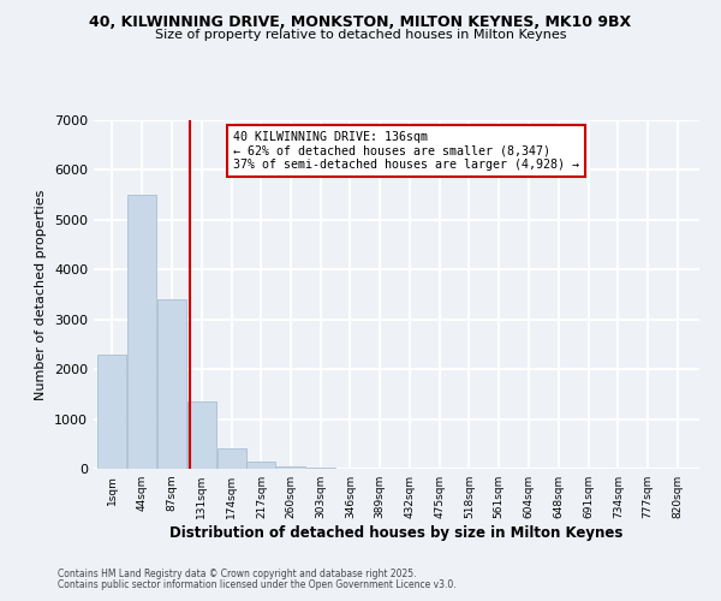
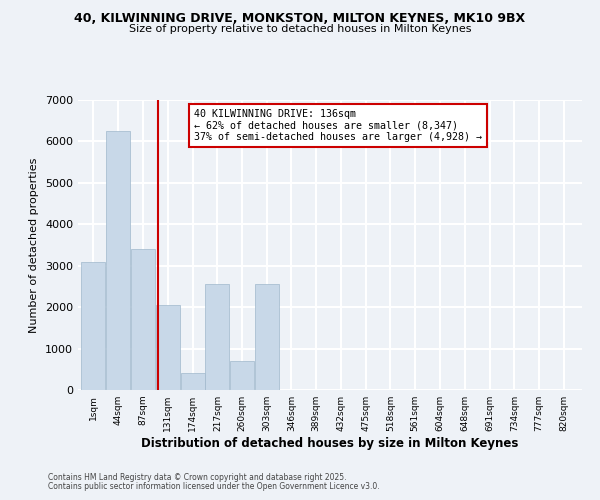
1sqm: 2300 -> 3100
44sqm: 5500 -> 6250
131sqm: 1350 -> 2050
217sqm: 150 -> 2550
260sqm: 50 -> 700
303sqm: 30 -> 2550
